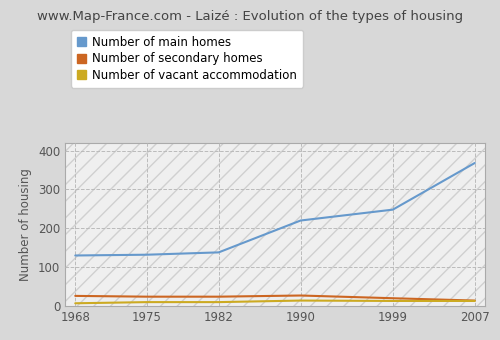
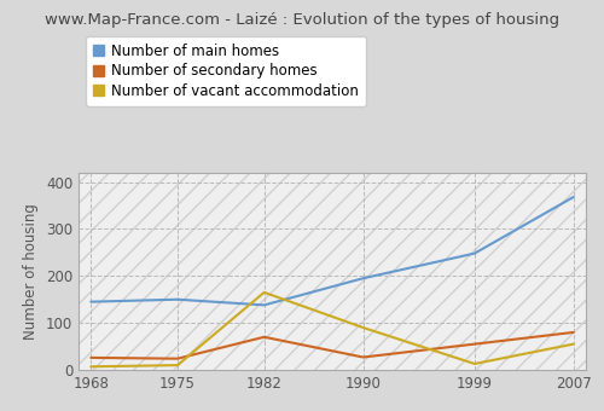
Number of main homes/1968: 130 -> 145
Number of main homes/1975: 132 -> 150
Number of secondary homes/1982: 24 -> 70
Number of vacant accommodation/1982: 10 -> 165
Number of main homes/1990: 220 -> 195
Number of vacant accommodation/1990: 14 -> 90
Number of secondary homes/1999: 20 -> 55
Number of secondary homes/2007: 14 -> 80
Number of vacant accommodation/2007: 13 -> 55
